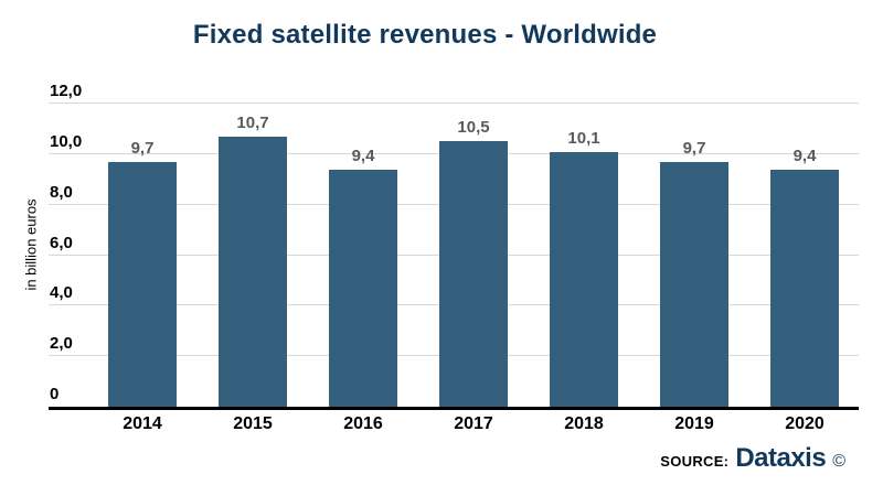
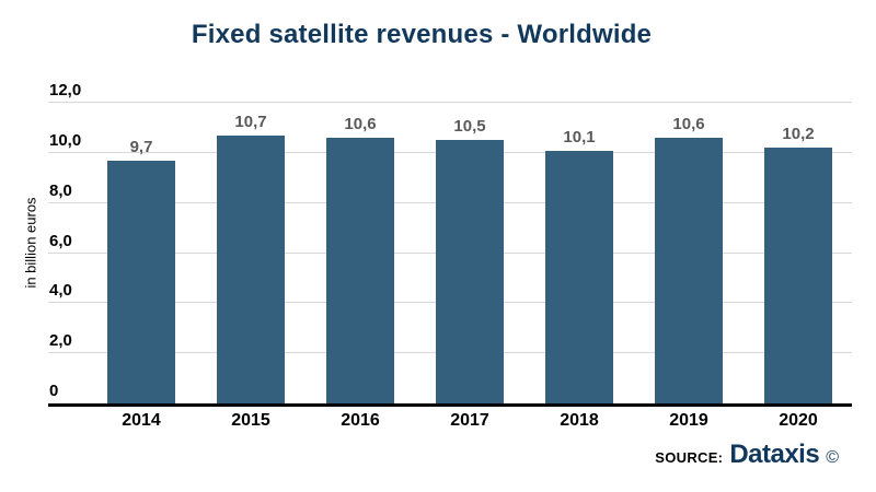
2016: 9,4 -> 10,6
2019: 9,7 -> 10,6
2020: 9,4 -> 10,2
